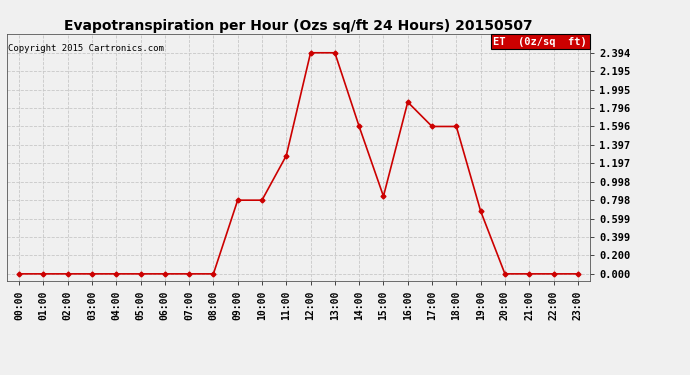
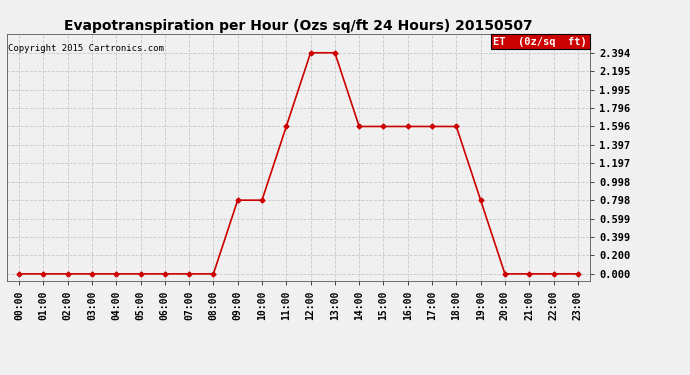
11:00: 1.28 -> 1.60
15:00: 0.84 -> 1.60
16:00: 1.86 -> 1.60
19:00: 0.68 -> 0.80
